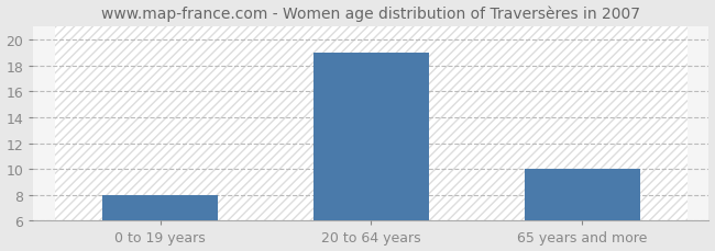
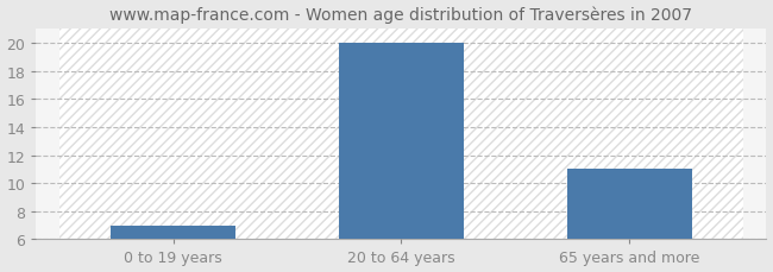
0 to 19 years: 8 -> 7
20 to 64 years: 19 -> 20
65 years and more: 10 -> 11
